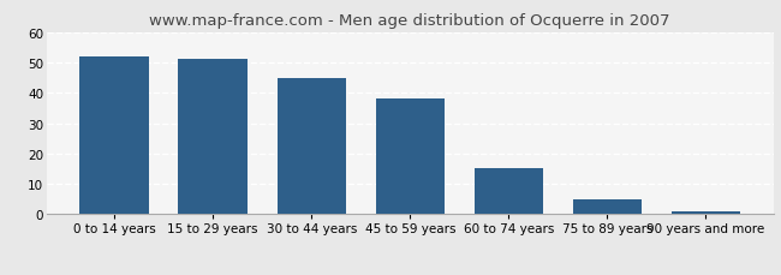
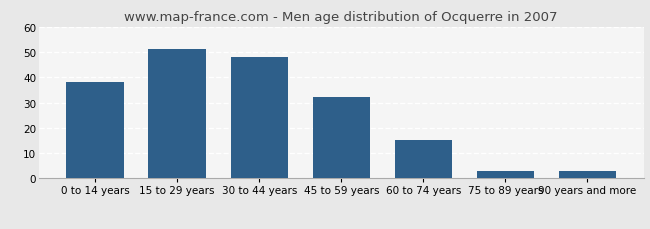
0 to 14 years: 52 -> 38
30 to 44 years: 45 -> 48
45 to 59 years: 38 -> 32
75 to 89 years: 5 -> 3
90 years and more: 1 -> 3
